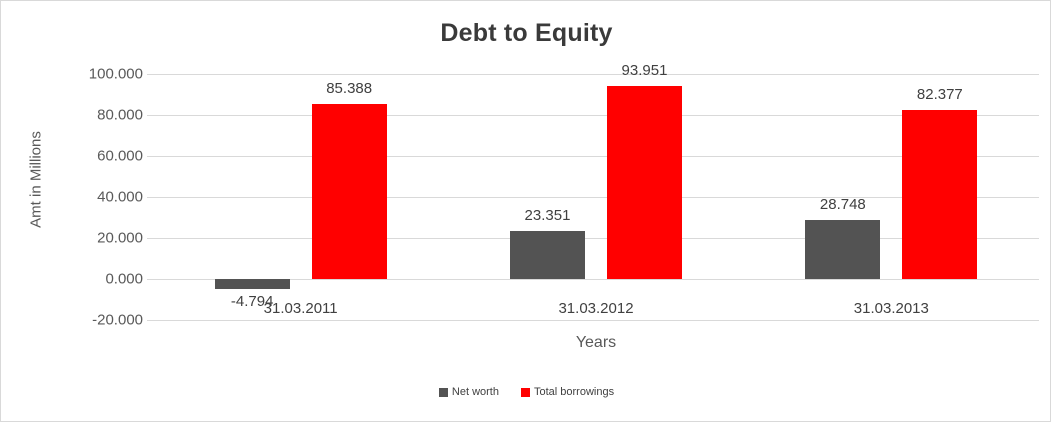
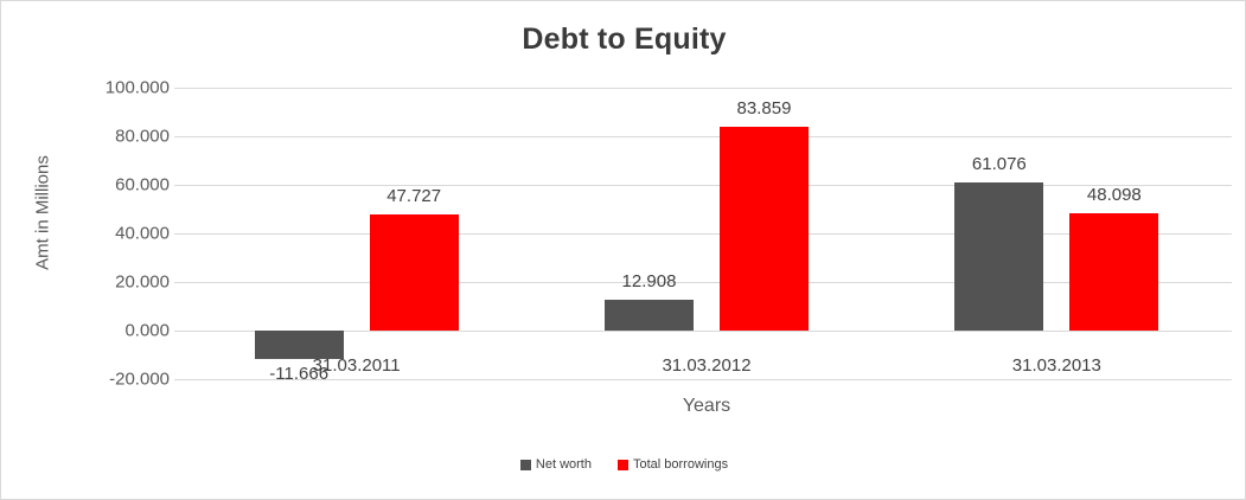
Net worth/31.03.2011: -4.794 -> -11.666
Total borrowings/31.03.2011: 85.388 -> 47.727
Net worth/31.03.2012: 23.351 -> 12.908
Total borrowings/31.03.2012: 93.951 -> 83.859
Net worth/31.03.2013: 28.748 -> 61.076
Total borrowings/31.03.2013: 82.377 -> 48.098
